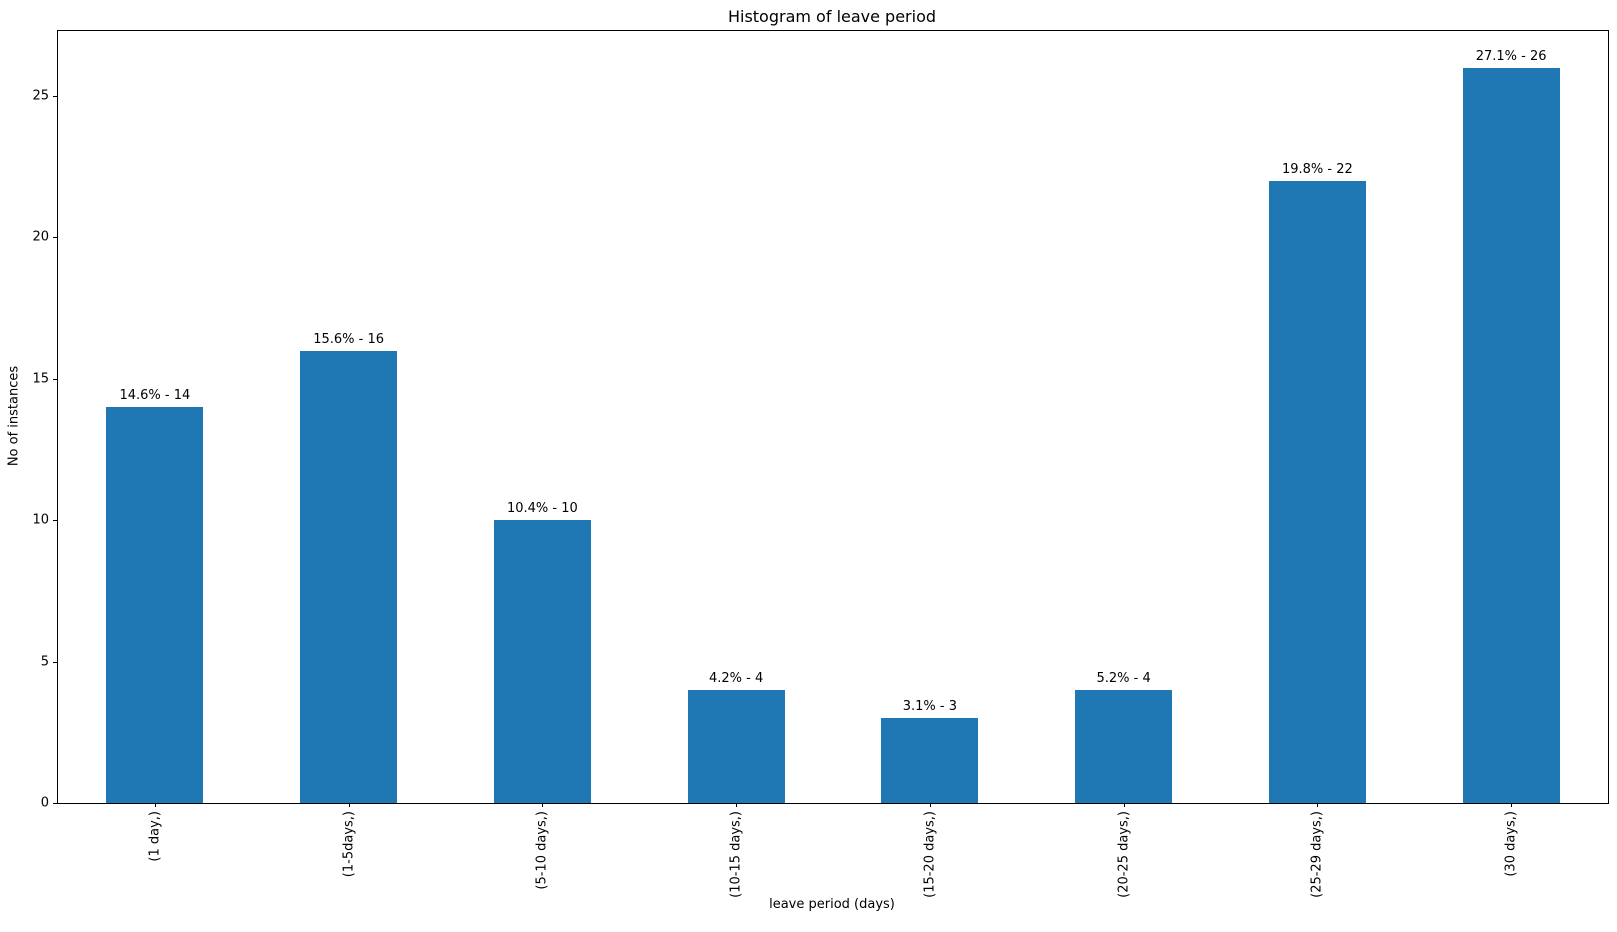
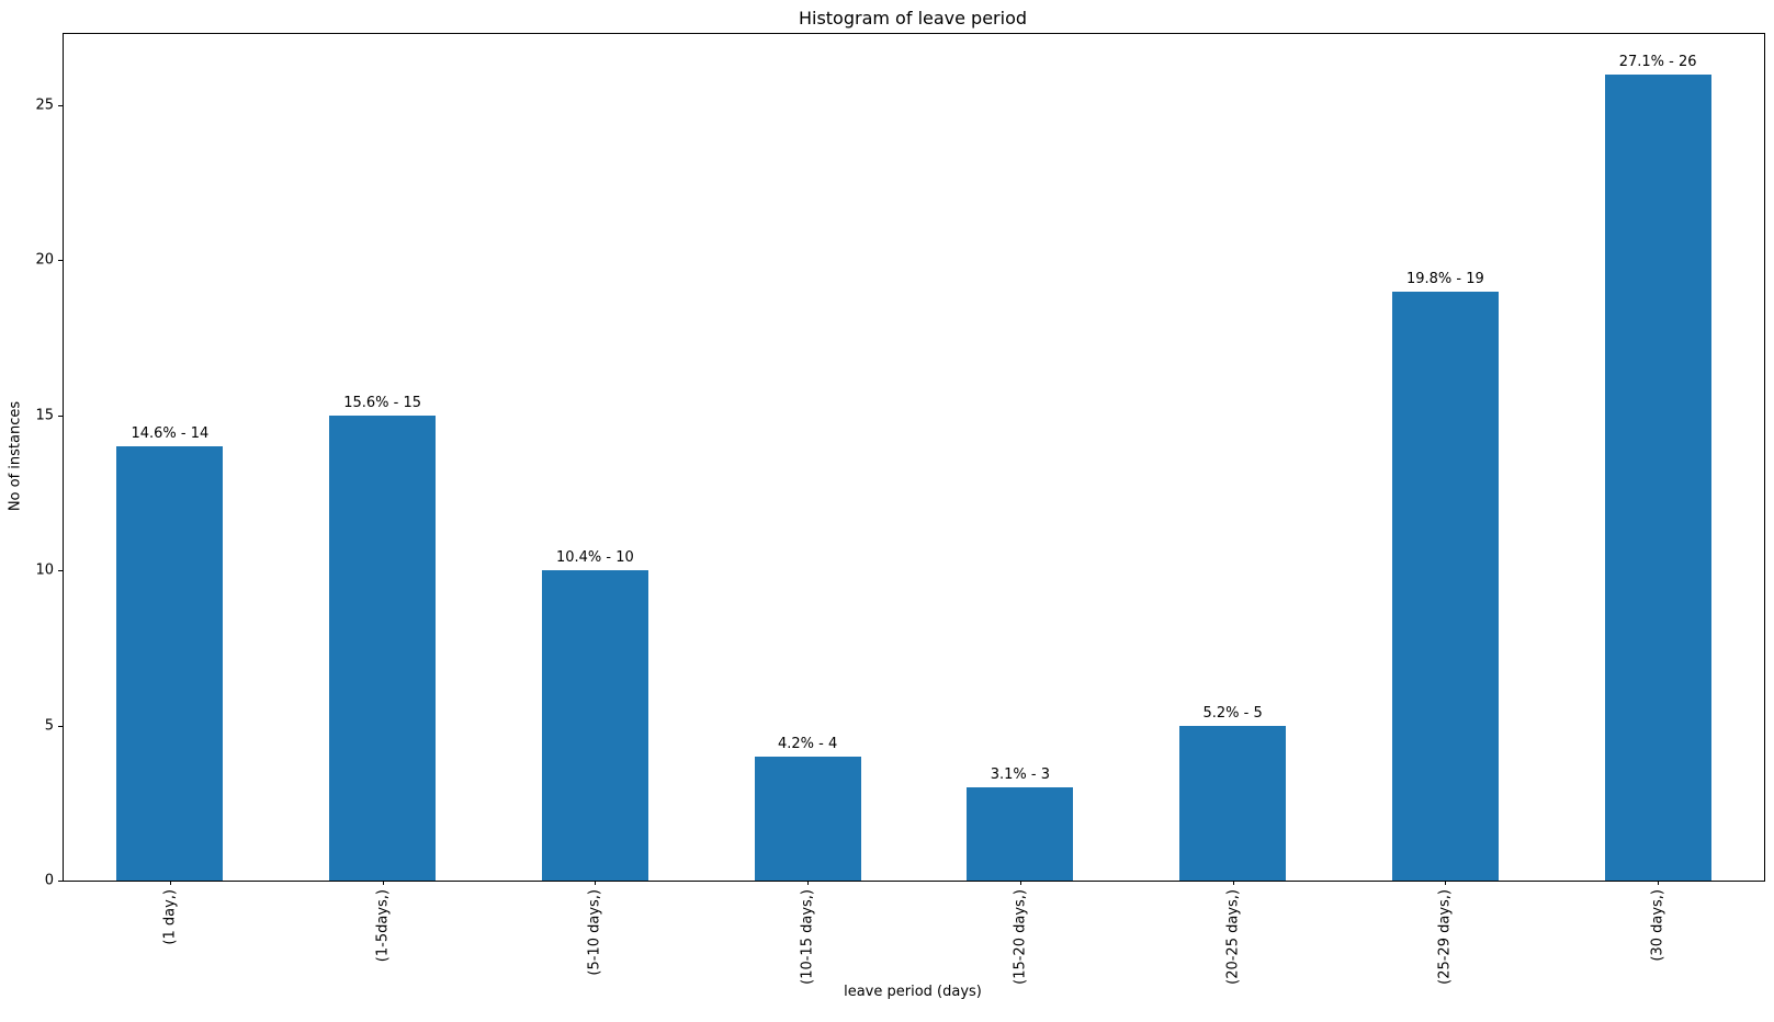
(1-5days,): 16 -> 15
(20-25 days,): 4 -> 5
(25-29 days,): 22 -> 19
